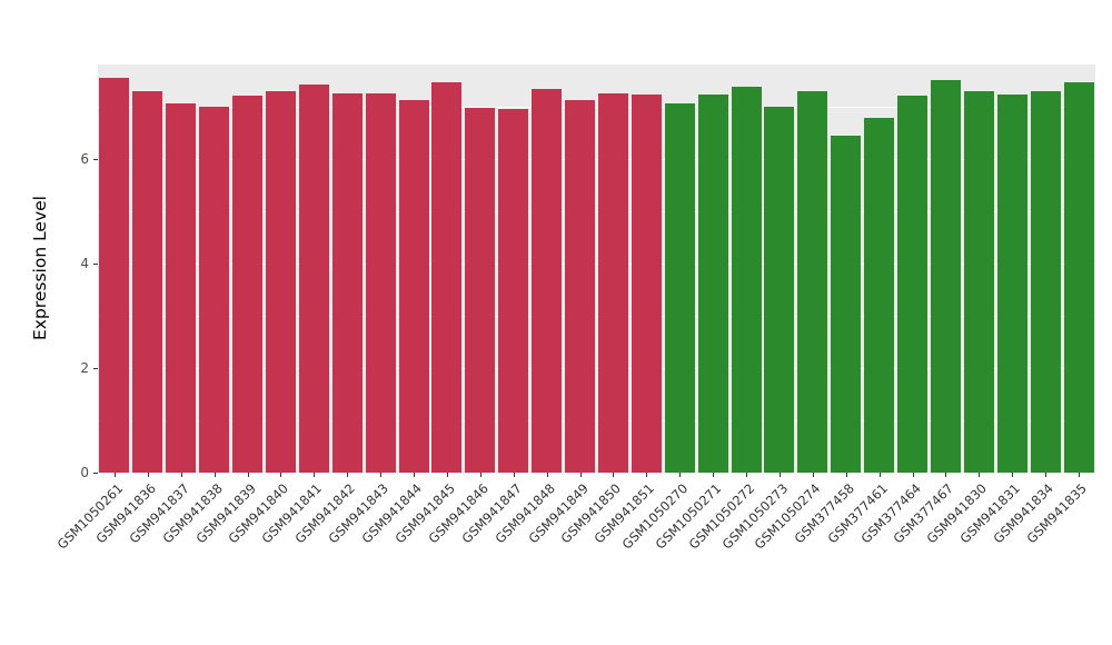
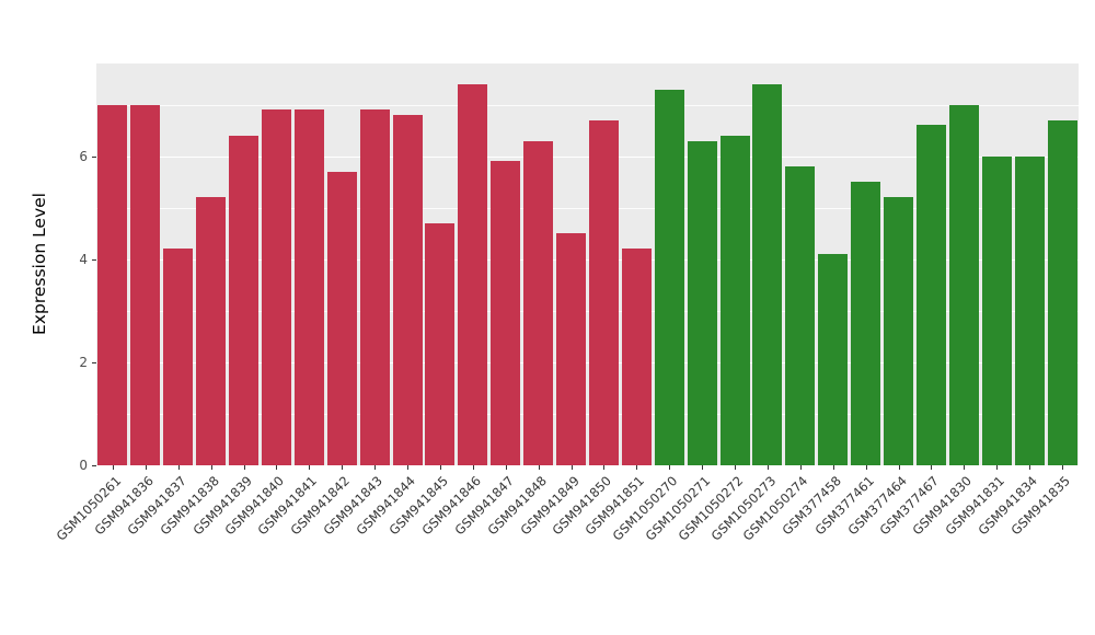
GSM1050261: 7.5 -> 7.0
GSM941836: 7.3 -> 7.0
GSM941837: 7.0 -> 4.2
GSM941838: 7.0 -> 5.2
GSM941839: 7.2 -> 6.4
GSM941840: 7.3 -> 6.9
GSM941841: 7.4 -> 6.9
GSM941842: 7.2 -> 5.7
GSM941843: 7.2 -> 6.9
GSM941844: 7.1 -> 6.8
GSM941845: 7.5 -> 4.7
GSM941846: 7.0 -> 7.4
GSM941847: 7.0 -> 5.9
GSM941848: 7.3 -> 6.3
GSM941849: 7.1 -> 4.5
GSM941850: 7.2 -> 6.7
GSM941851: 7.2 -> 4.2
GSM1050270: 7.0 -> 7.3
GSM1050271: 7.2 -> 6.3
GSM1050272: 7.4 -> 6.4
GSM1050273: 7.0 -> 7.4
GSM1050274: 7.3 -> 5.8
GSM377458: 6.5 -> 4.1
GSM377461: 6.8 -> 5.5
GSM377464: 7.2 -> 5.2
GSM377467: 7.5 -> 6.6
GSM941830: 7.3 -> 7.0
GSM941831: 7.2 -> 6.0
GSM941834: 7.3 -> 6.0
GSM941835: 7.5 -> 6.7
